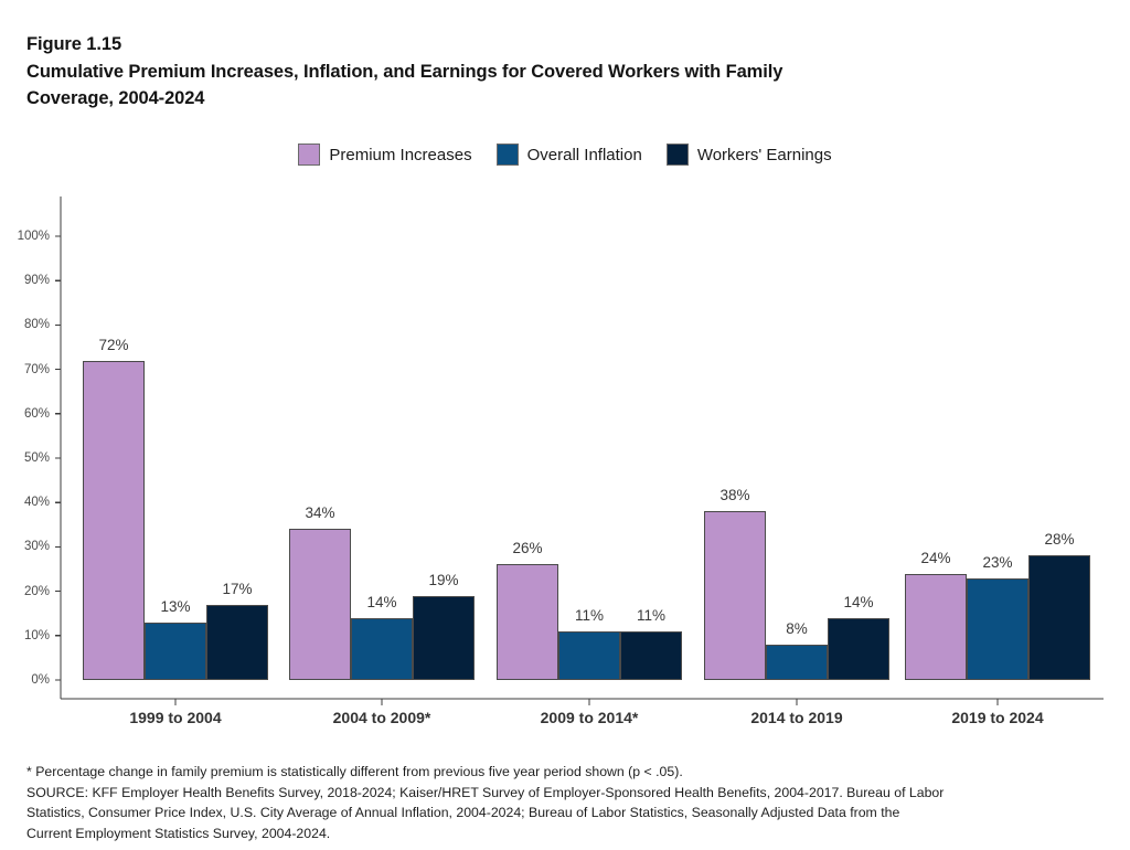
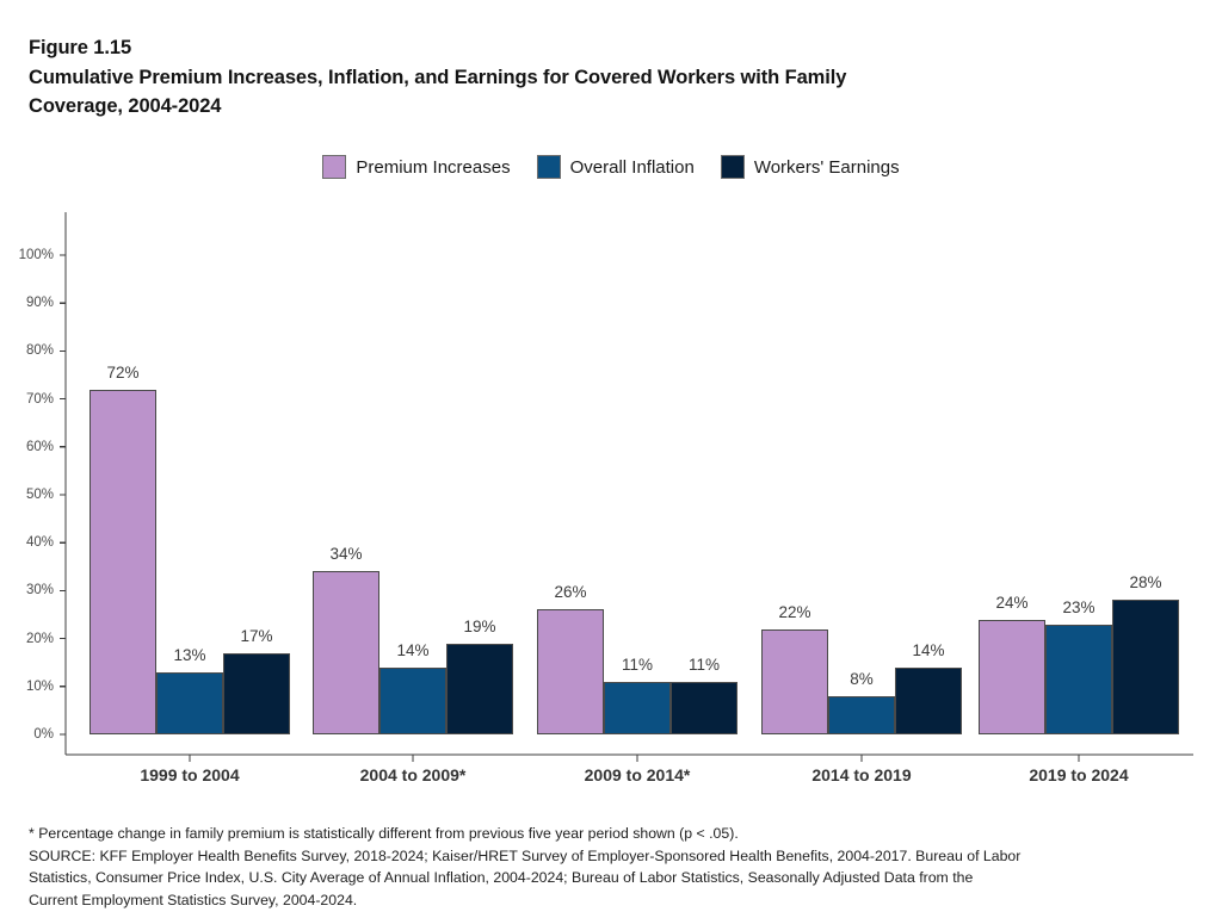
Premium Increases/2014 to 2019: 38% -> 22%
